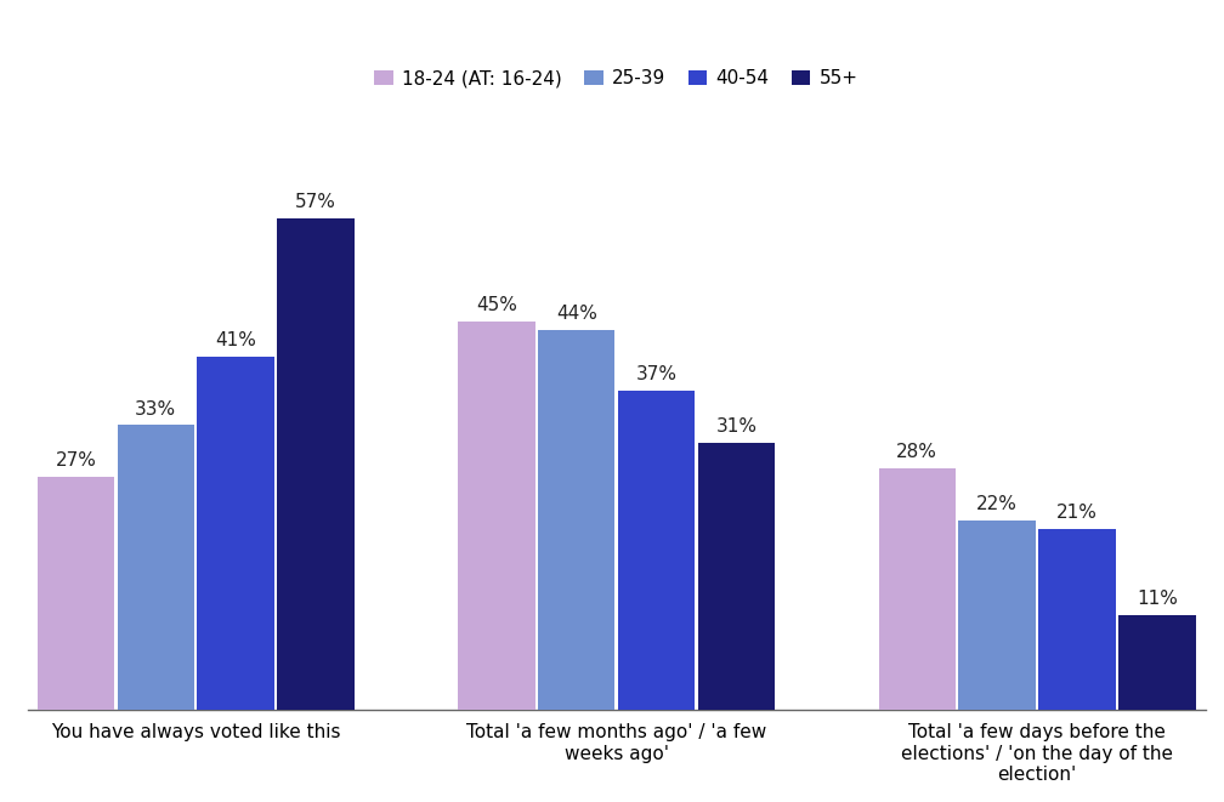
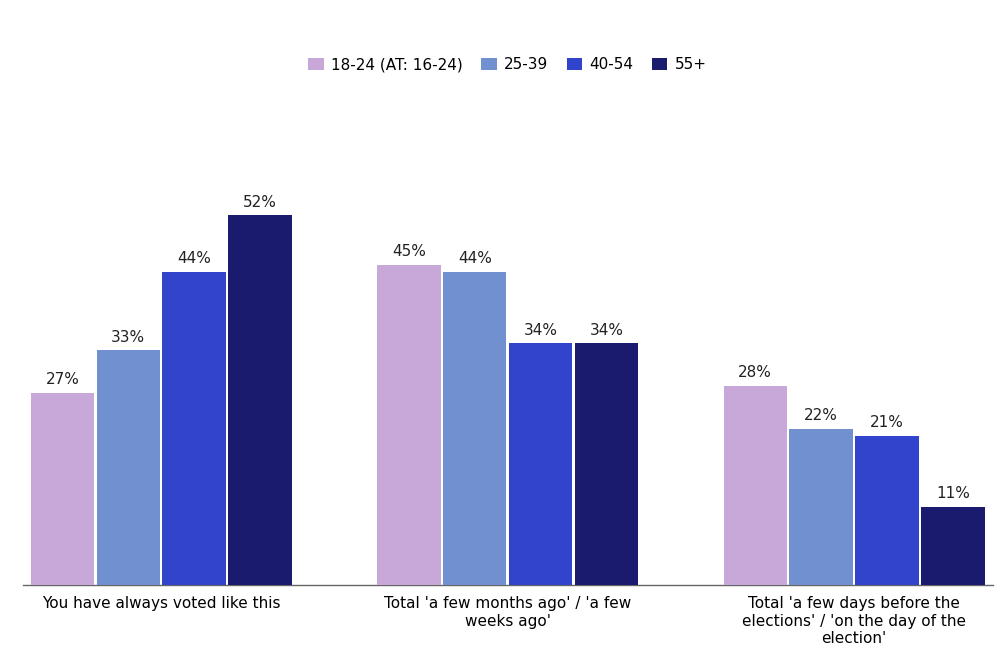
40-54/You have always voted like this: 41% -> 44%
55+/You have always voted like this: 57% -> 52%
40-54/Total 'a few months ago' / 'a few weeks ago': 37% -> 34%
55+/Total 'a few months ago' / 'a few weeks ago': 31% -> 34%
